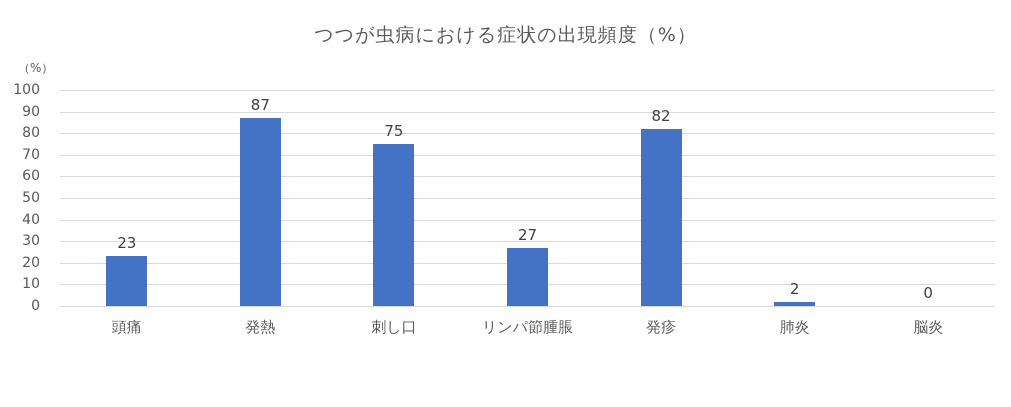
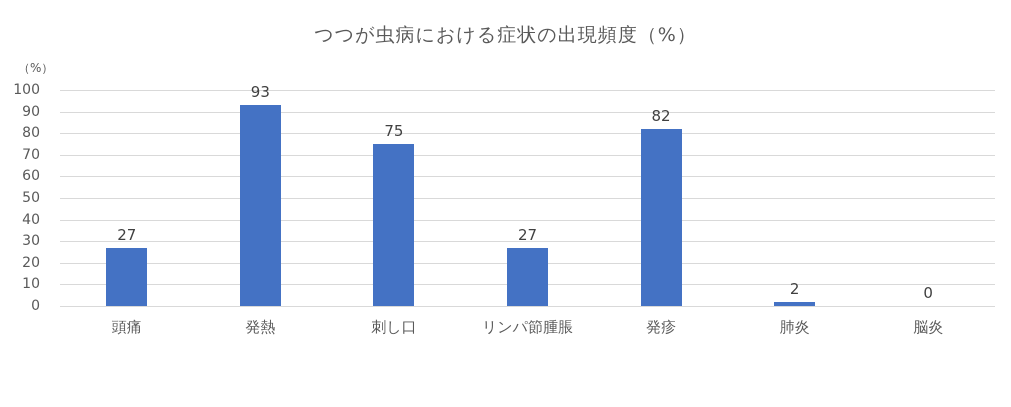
頭痛: 23 -> 27
発熱: 87 -> 93
